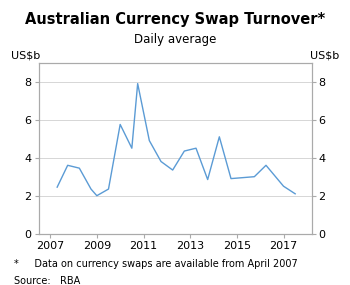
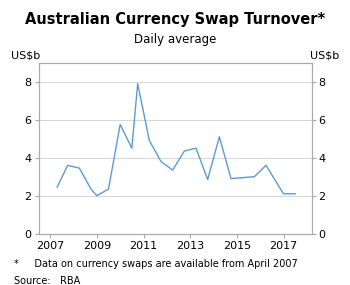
2017: 2.5 -> 2.1
